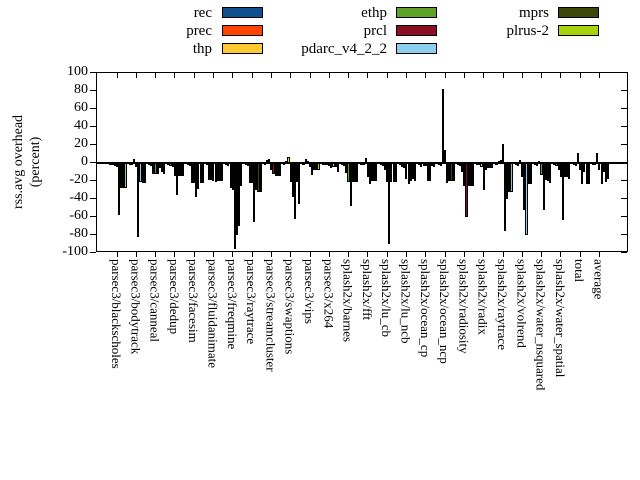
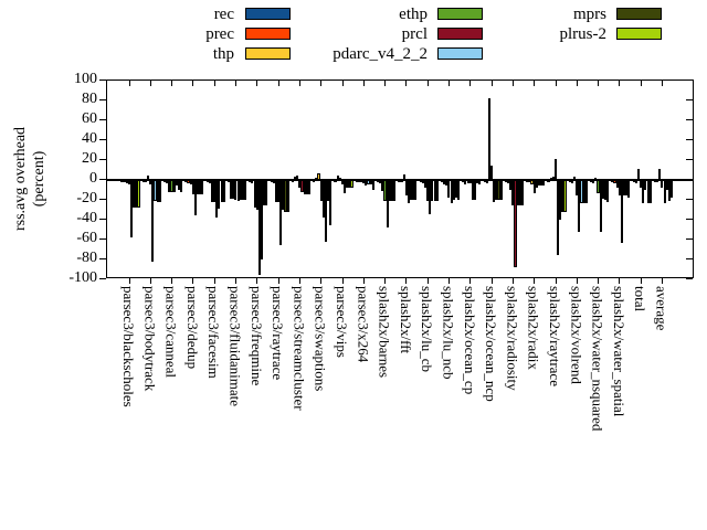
mprs/parsec3/freqmine: -70 -> -30
prcl/splash2x/lu_cb: -90 -> -30
prcl/splash2x/radiosity: -60 -> -90
ethp/splash2x/radix: -30 -> -10
pdarc_v4_2_2/splash2x/volrend: -80 -> -20
